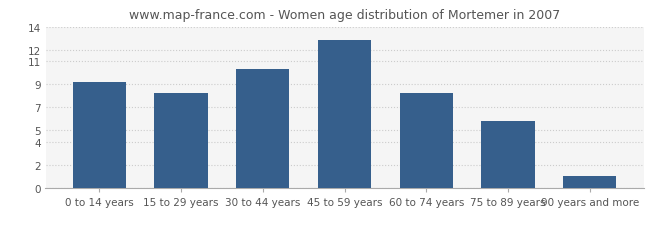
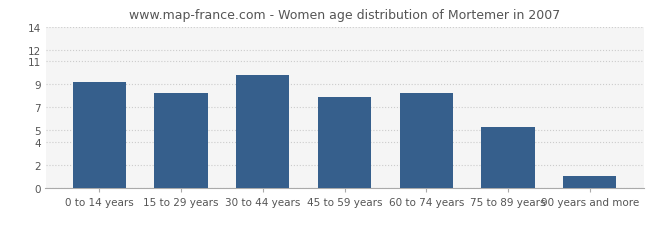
30 to 44 years: 10.3 -> 9.8
45 to 59 years: 12.8 -> 7.9
75 to 89 years: 5.8 -> 5.3
